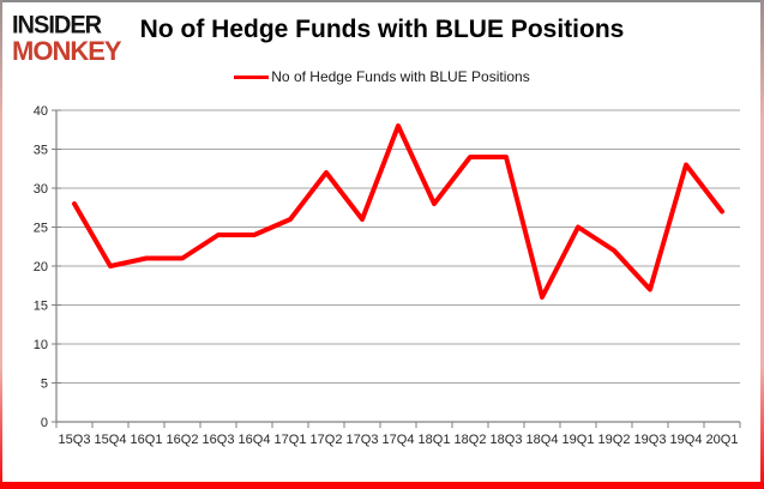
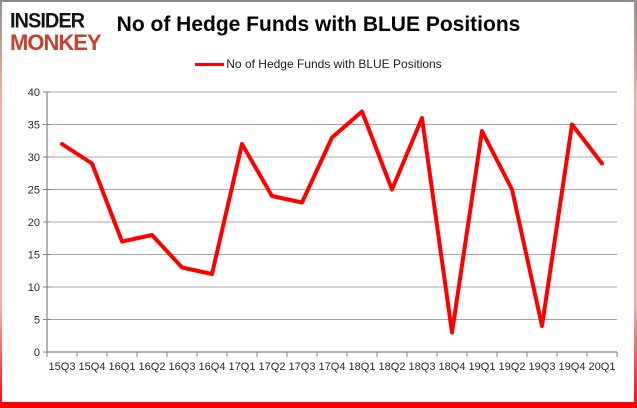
15Q3: 28 -> 32
15Q4: 20 -> 29
16Q1: 21 -> 17
16Q2: 21 -> 18
16Q3: 24 -> 13
16Q4: 24 -> 12
17Q1: 26 -> 32
17Q2: 32 -> 24
17Q3: 26 -> 23
17Q4: 38 -> 33
18Q1: 28 -> 37
18Q2: 34 -> 25
18Q3: 34 -> 36
18Q4: 16 -> 3
19Q1: 25 -> 34
19Q2: 22 -> 25
19Q3: 17 -> 4
19Q4: 33 -> 35
20Q1: 27 -> 29
